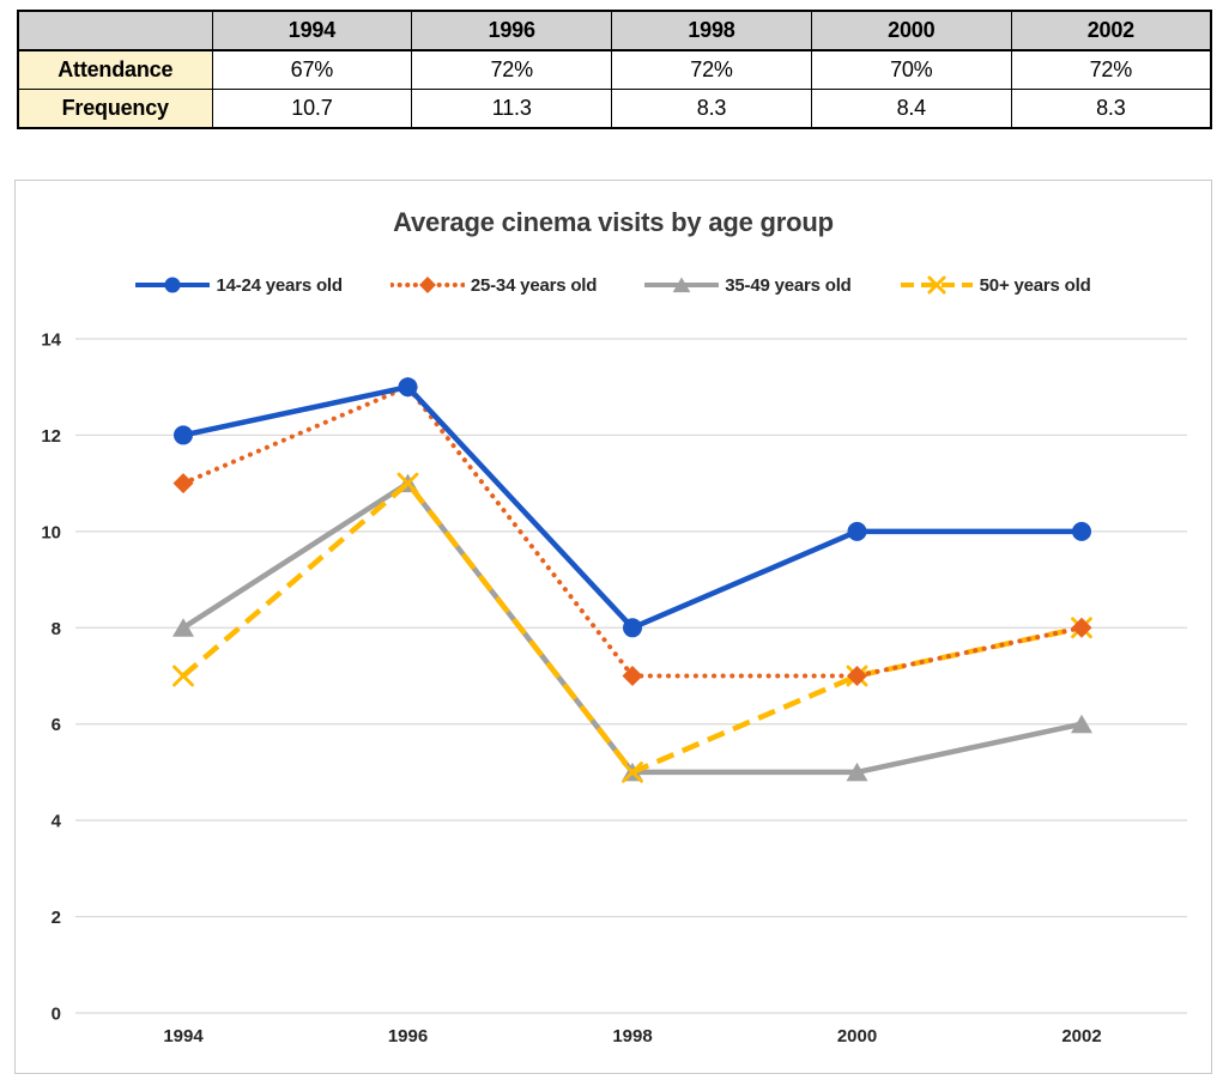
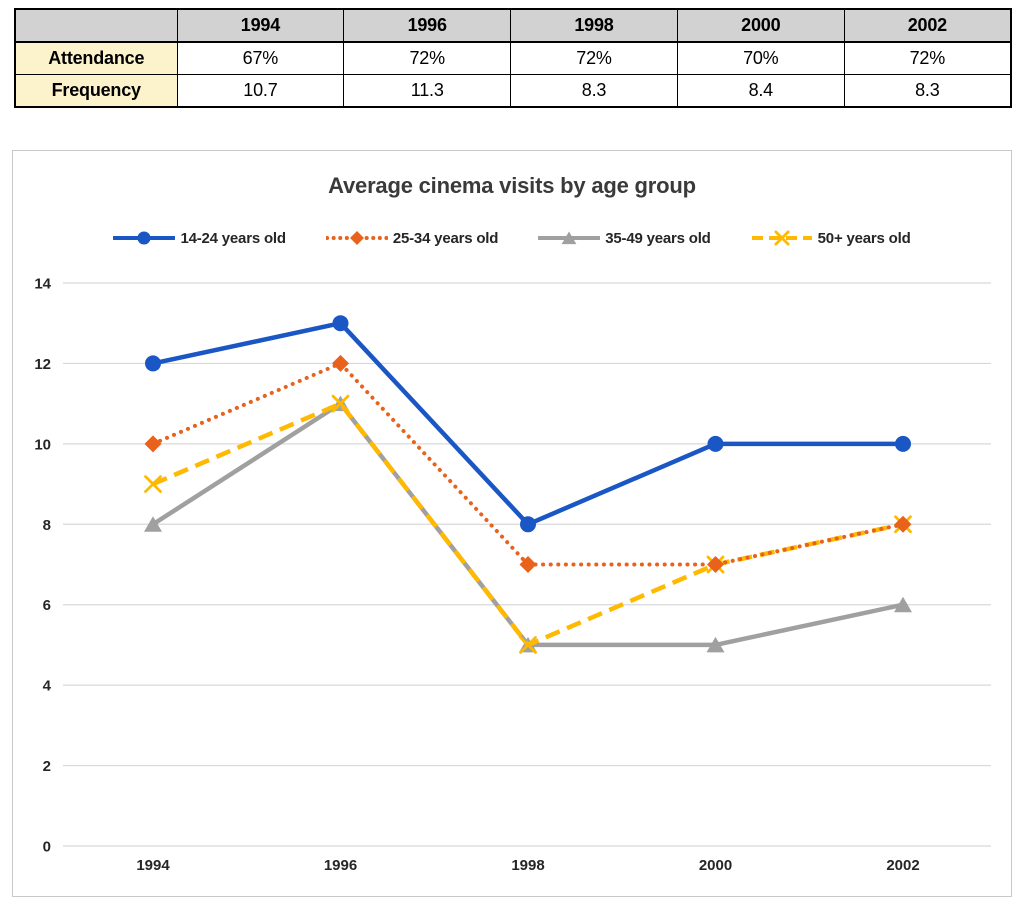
25-34 years old/1994: 11 -> 10
50+ years old/1994: 7 -> 9
25-34 years old/1996: 13 -> 12
